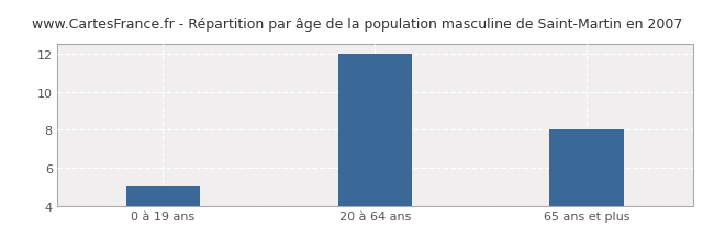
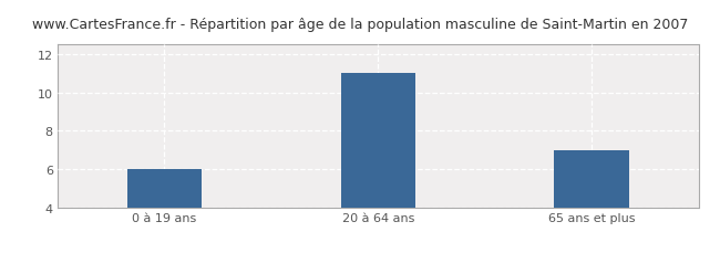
0 à 19 ans: 5 -> 6
20 à 64 ans: 12 -> 11
65 ans et plus: 8 -> 7
